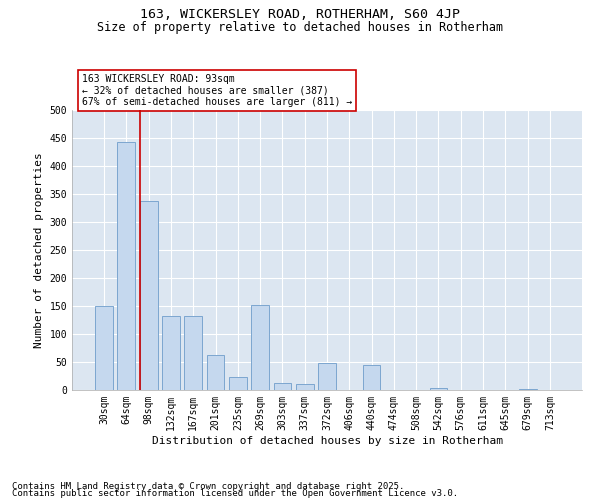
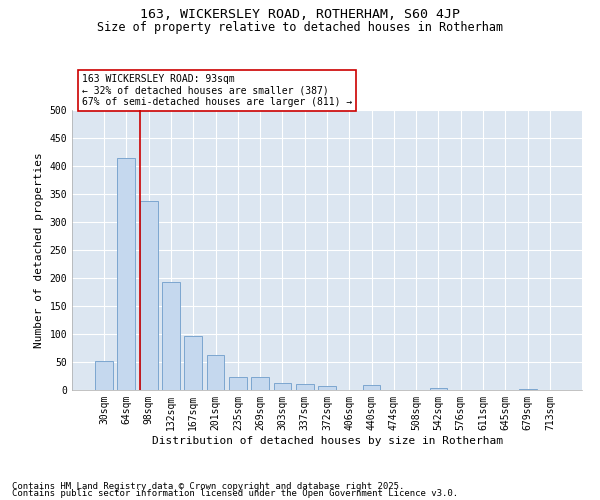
30sqm: 150 -> 52
64sqm: 442 -> 415
132sqm: 132 -> 193
167sqm: 132 -> 97
269sqm: 152 -> 23
372sqm: 48 -> 7
440sqm: 44 -> 9
